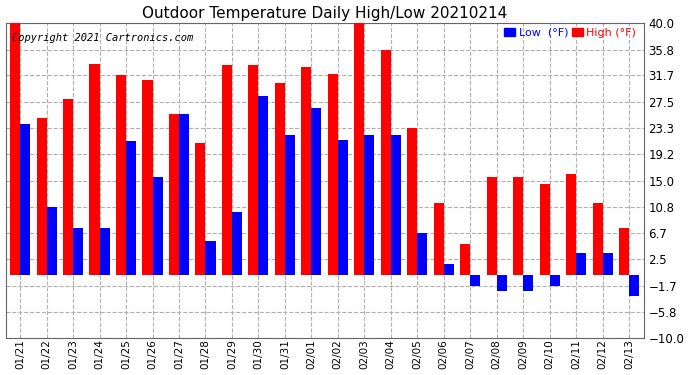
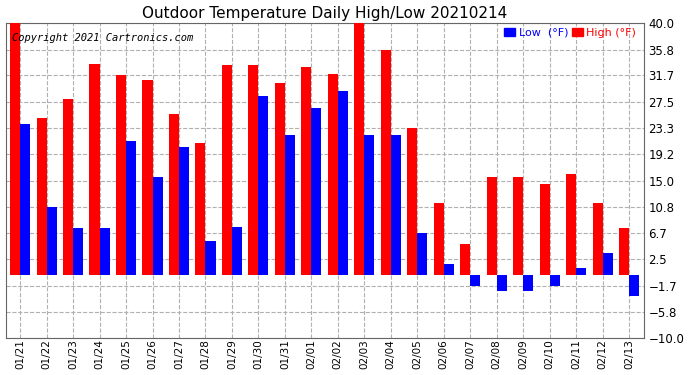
Low (°F)/01/27: 25.5 -> 20.4
Low (°F)/01/29: 10.0 -> 7.6
Low (°F)/02/02: 21.5 -> 29.2
Low (°F)/02/11: 3.5 -> 1.2
